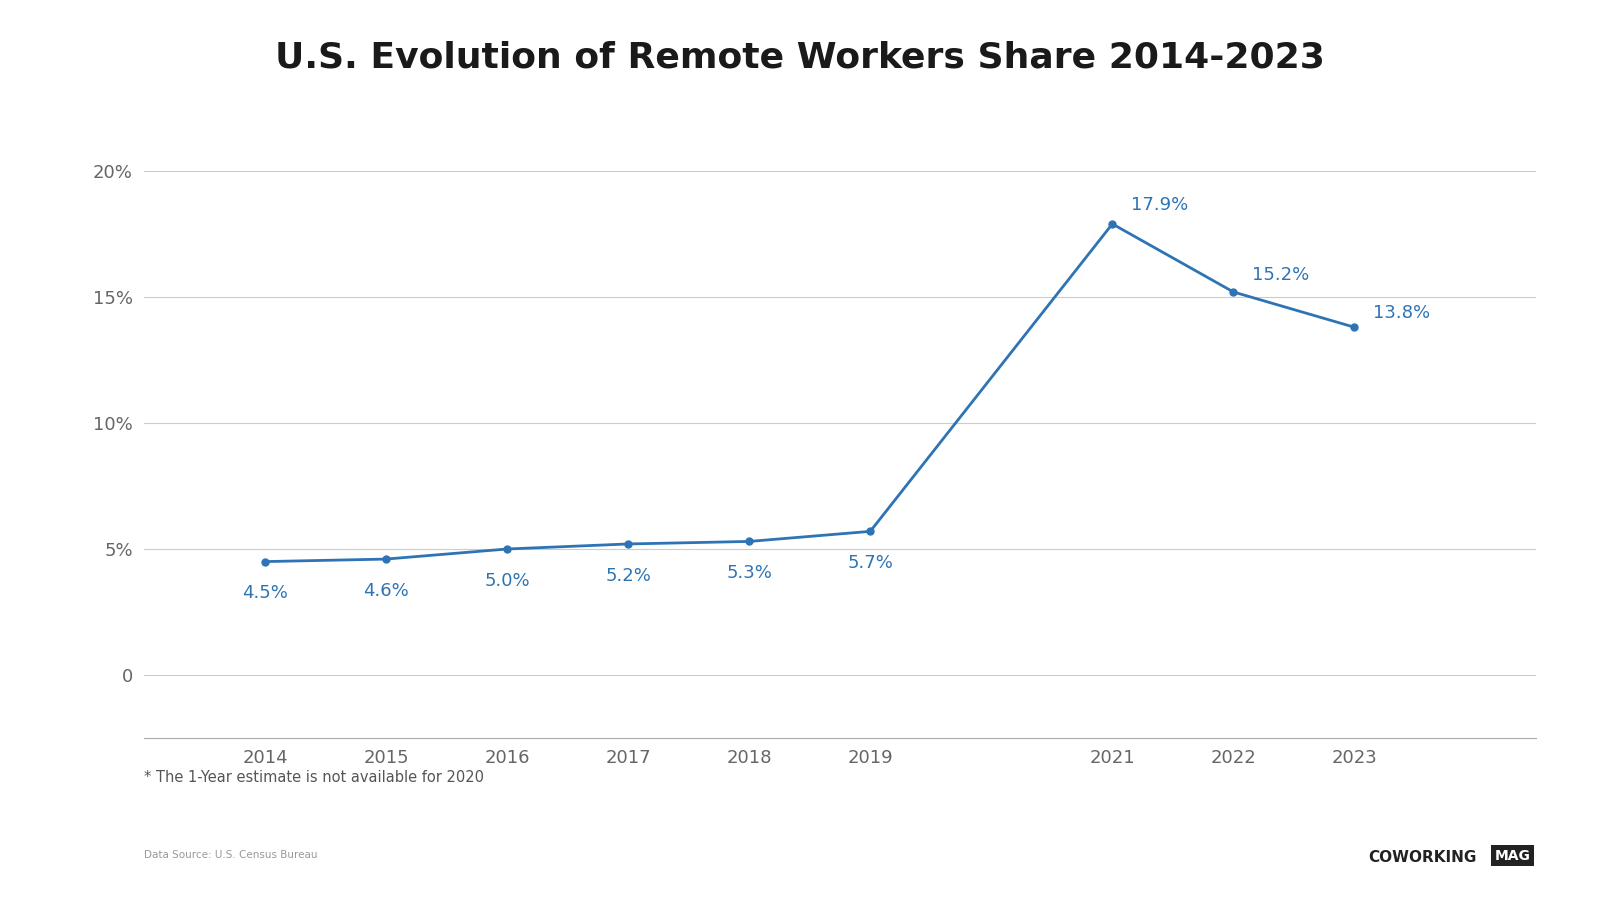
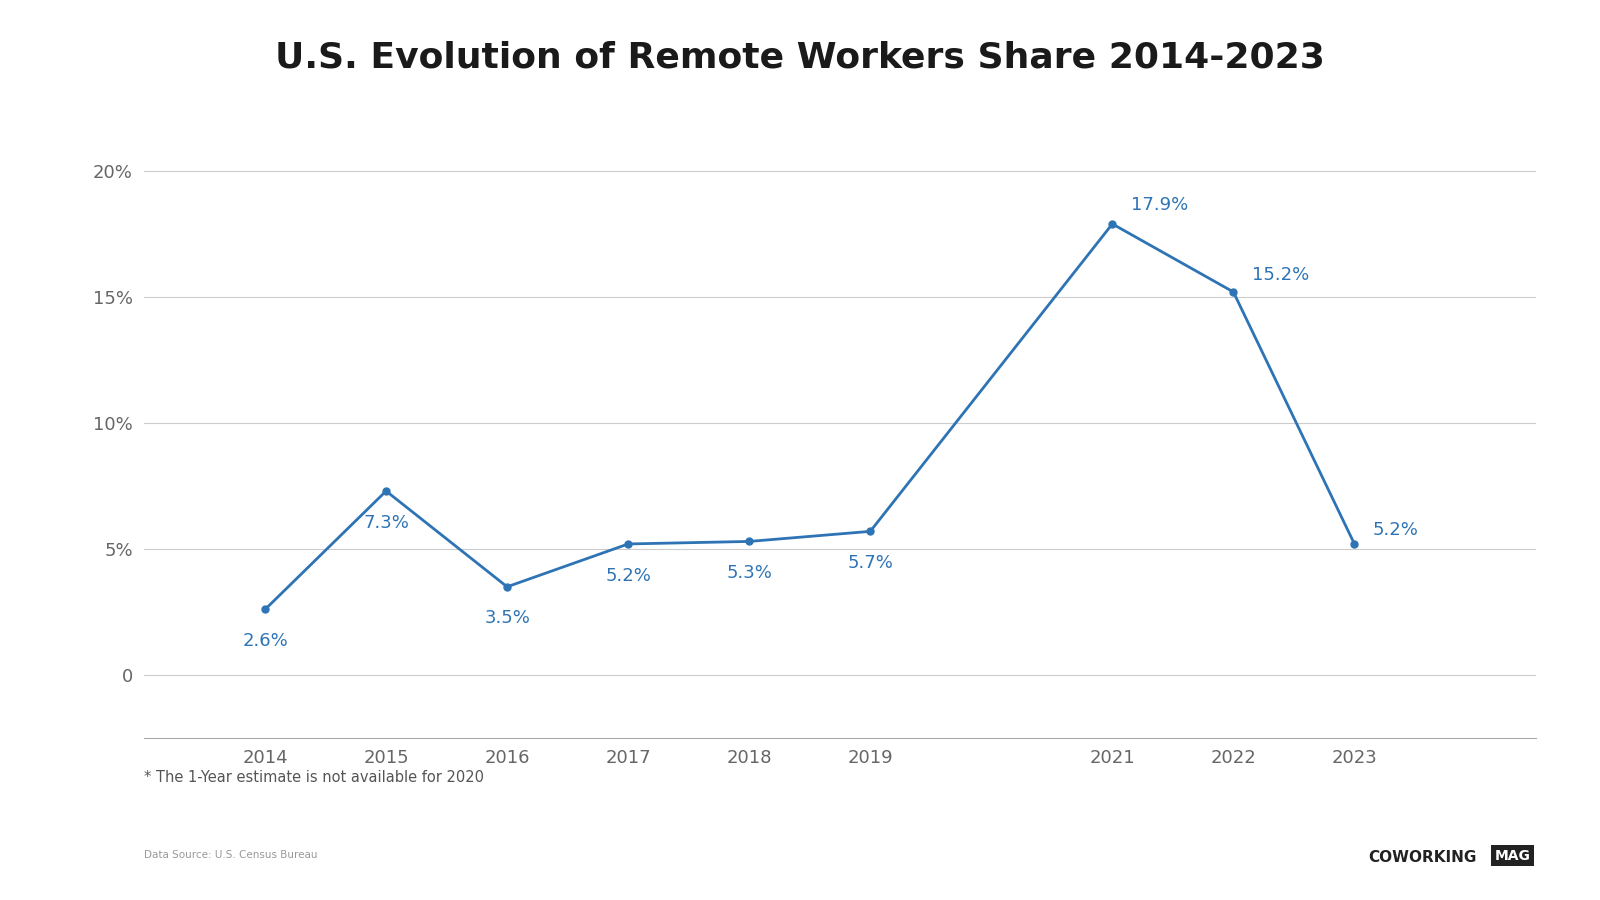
2014: 4.5% -> 2.6%
2015: 4.6% -> 7.3%
2016: 5.0% -> 3.5%
2023: 13.8% -> 5.2%
